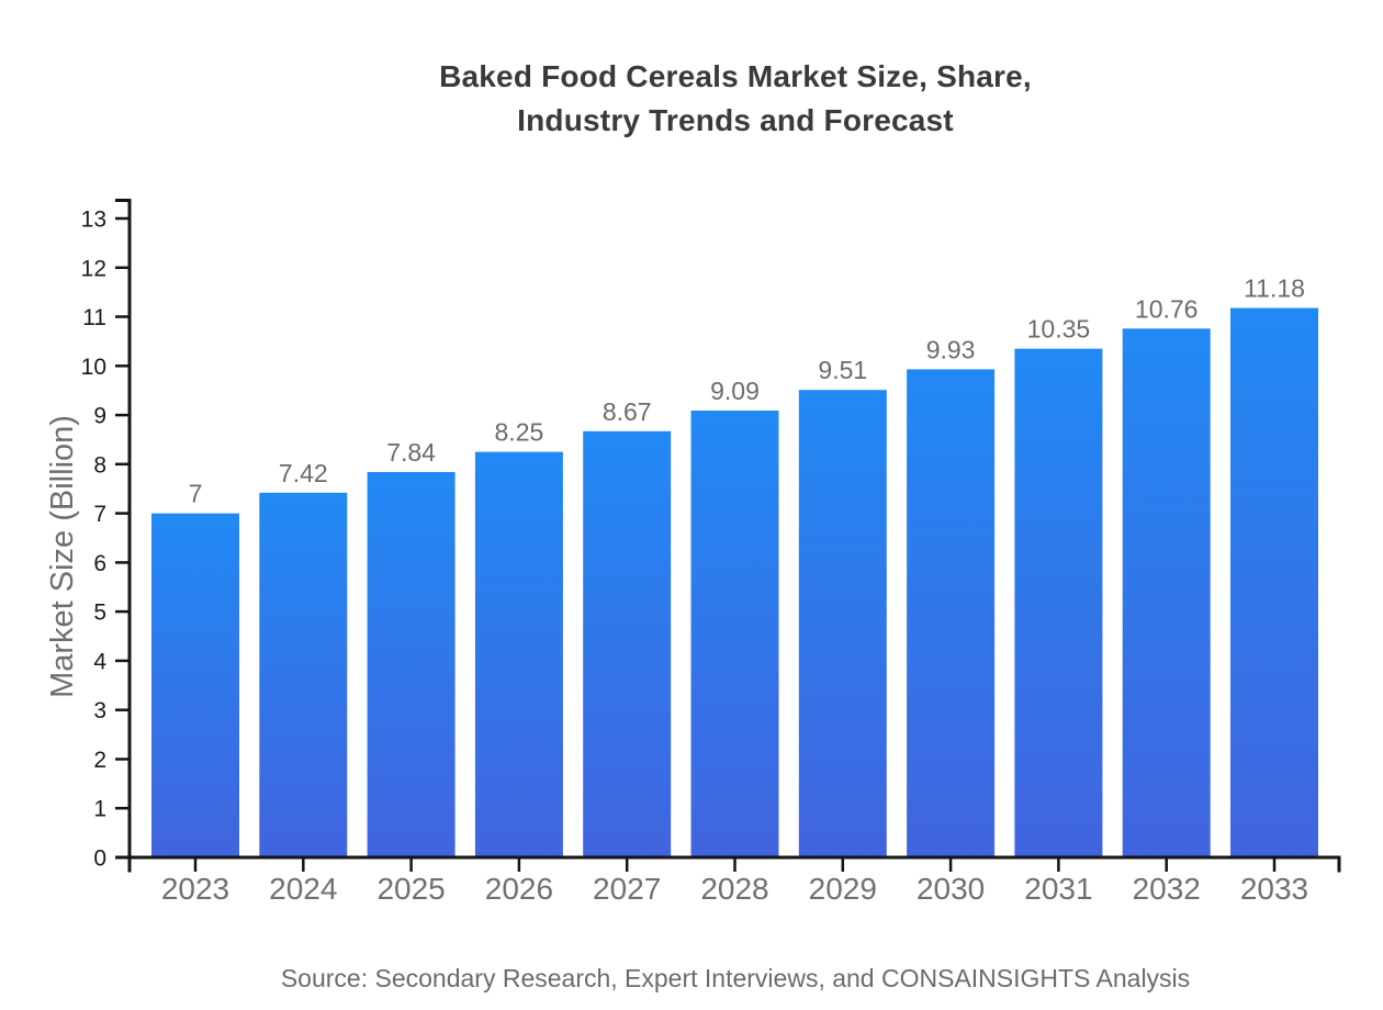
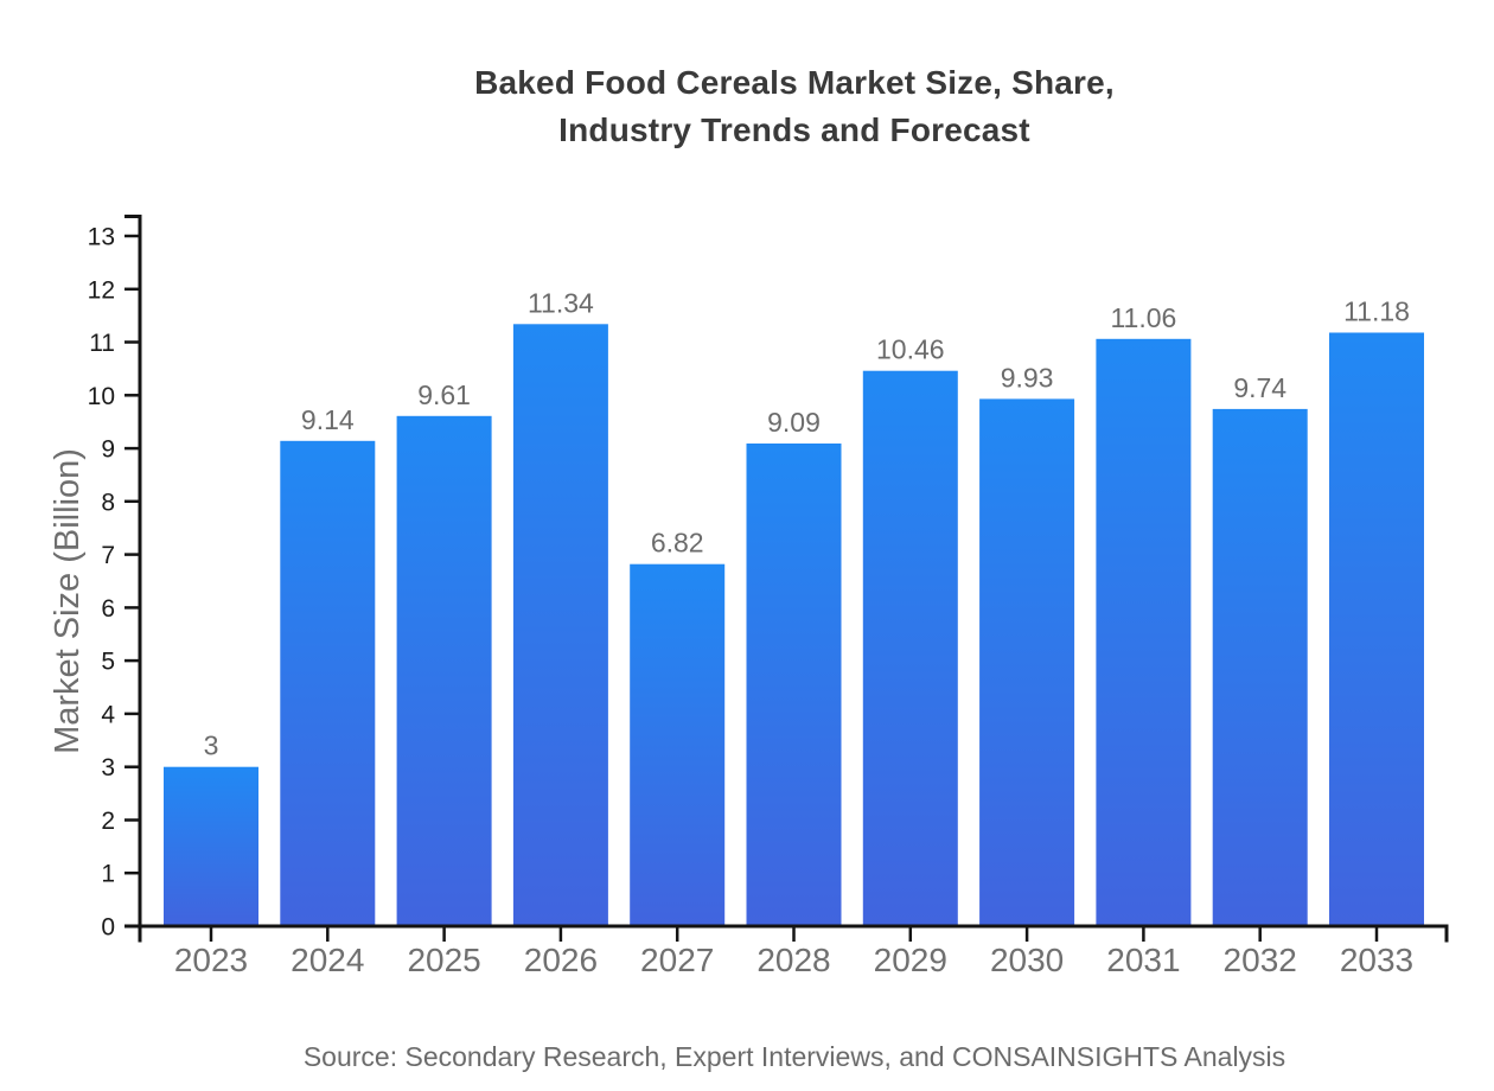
2023: 7 -> 3
2024: 7.42 -> 9.14
2025: 7.84 -> 9.61
2026: 8.25 -> 11.34
2027: 8.67 -> 6.82
2029: 9.51 -> 10.46
2031: 10.35 -> 11.06
2032: 10.76 -> 9.74
